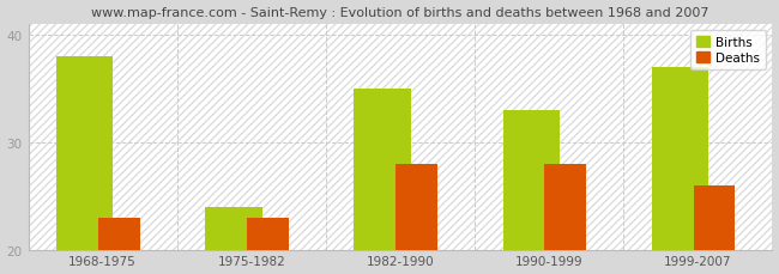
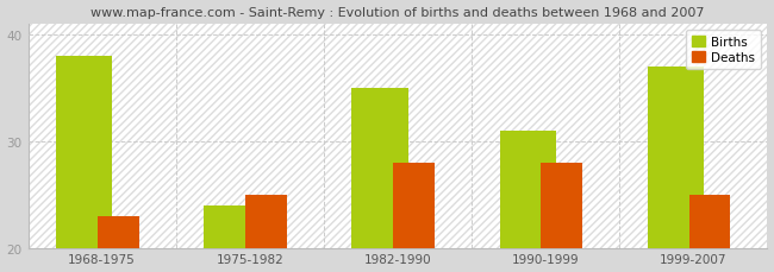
Deaths/1975-1982: 23 -> 25
Births/1990-1999: 33 -> 31
Deaths/1999-2007: 26 -> 25
